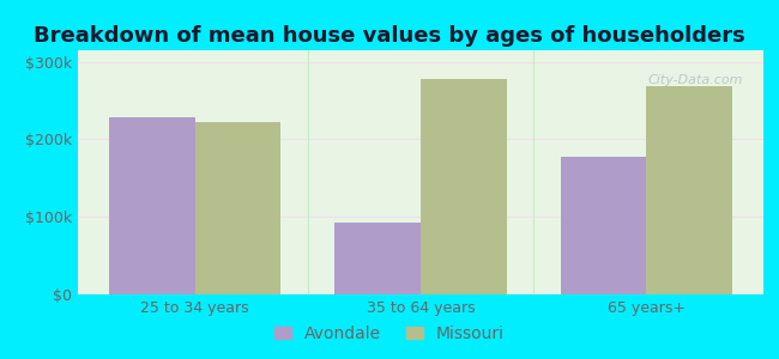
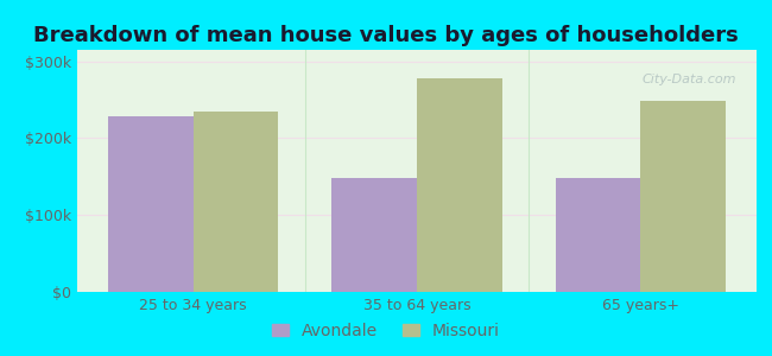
Missouri/25 to 34 years: $222k -> $235k
Avondale/35 to 64 years: $92k -> $148k
Avondale/65 years+: $178k -> $148k
Missouri/65 years+: $268k -> $248k
